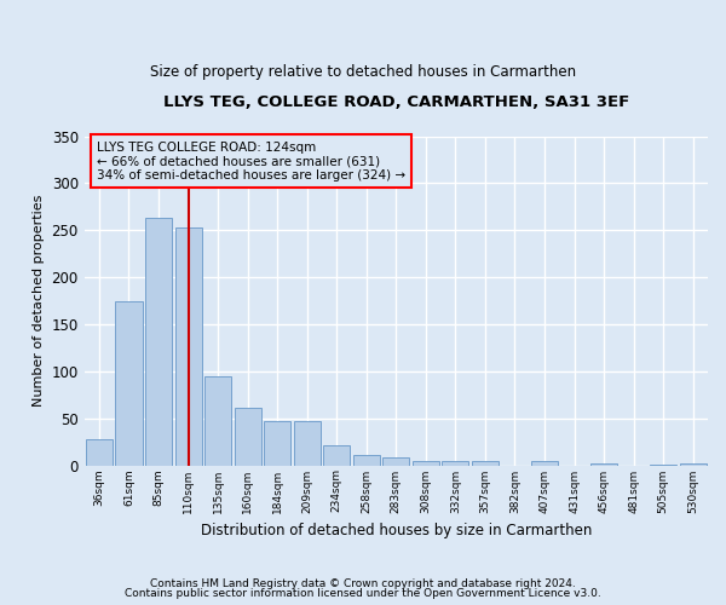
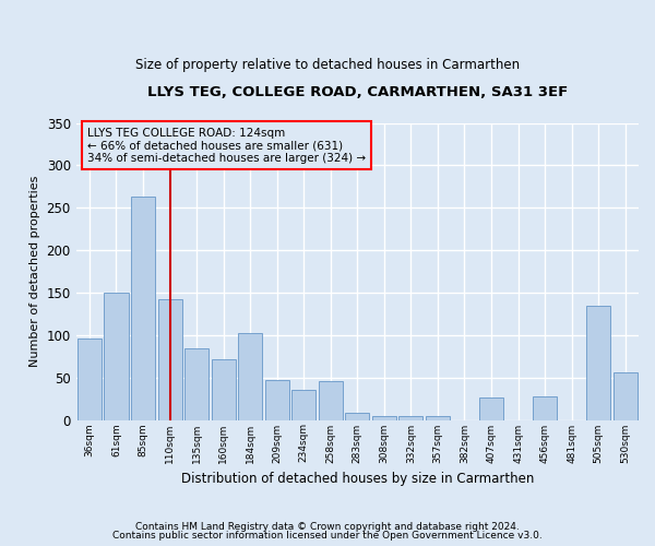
36sqm: 28 -> 96
61sqm: 175 -> 150
110sqm: 253 -> 142
135sqm: 95 -> 84
160sqm: 61 -> 72
184sqm: 47 -> 102
234sqm: 21 -> 36
258sqm: 11 -> 46
407sqm: 4 -> 26
456sqm: 2 -> 28
505sqm: 1 -> 134
530sqm: 2 -> 56
